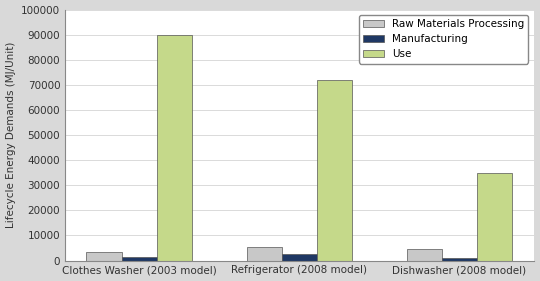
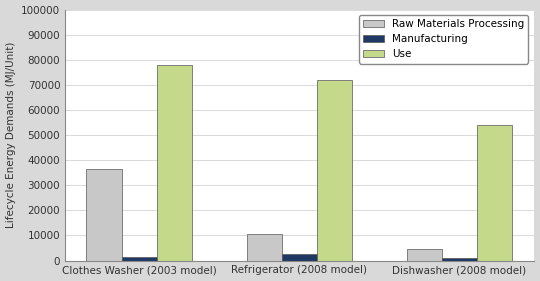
Raw Materials Processing/Clothes Washer (2003 model): 3500 -> 36500
Use/Clothes Washer (2003 model): 90000 -> 78000
Raw Materials Processing/Refrigerator (2008 model): 5500 -> 10500
Use/Dishwasher (2008 model): 35000 -> 54000
